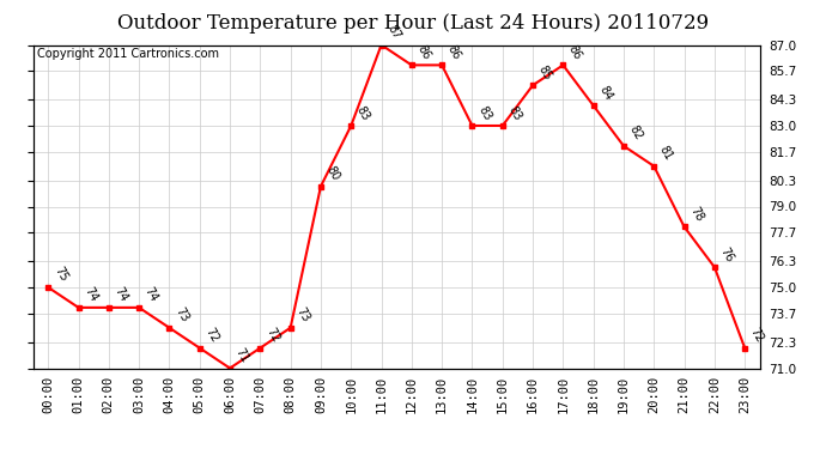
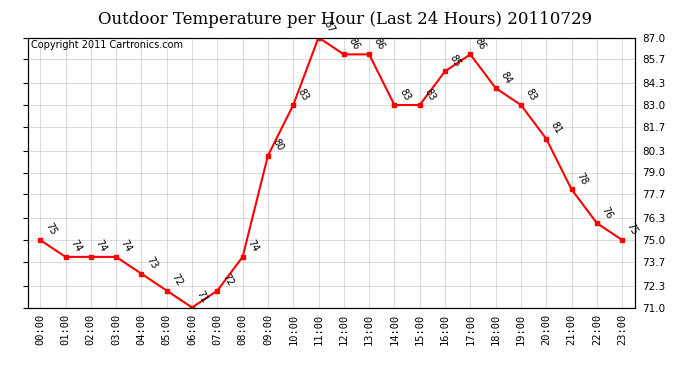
08:00: 73 -> 74
19:00: 82 -> 83
23:00: 72 -> 75
